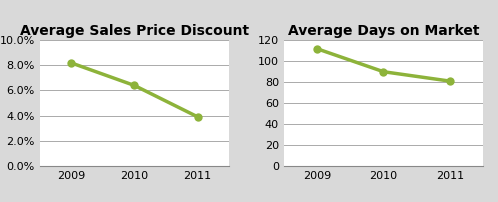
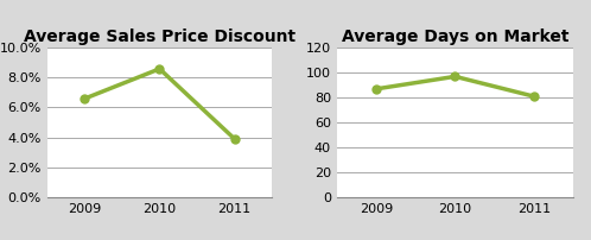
Average Sales Price Discount/2009: 8.2% -> 6.6%
Average Sales Price Discount/2010: 6.4% -> 8.6%
Average Days on Market/2009: 112 -> 87
Average Days on Market/2010: 90 -> 97
